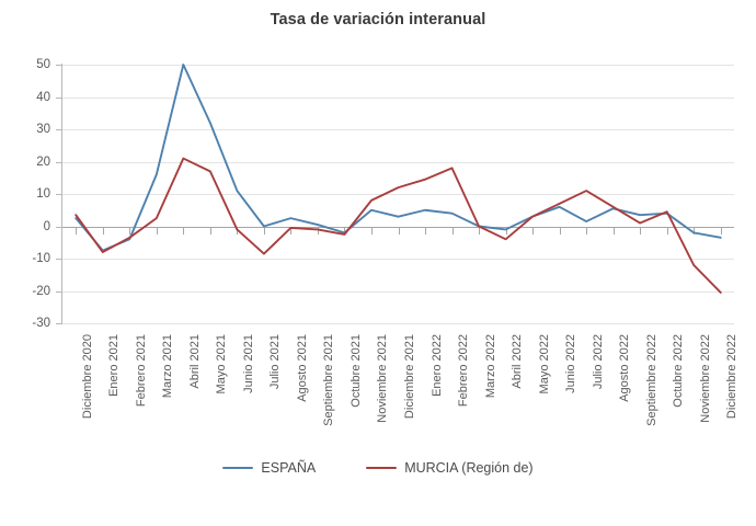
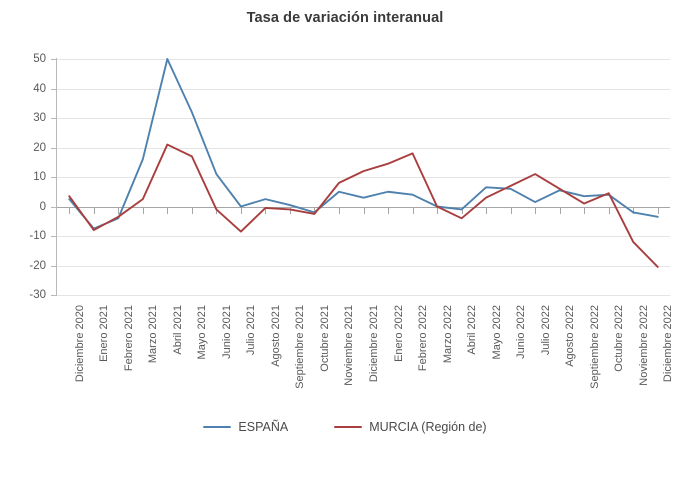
ESPAÑA/Mayo 2022: 3 -> 6
